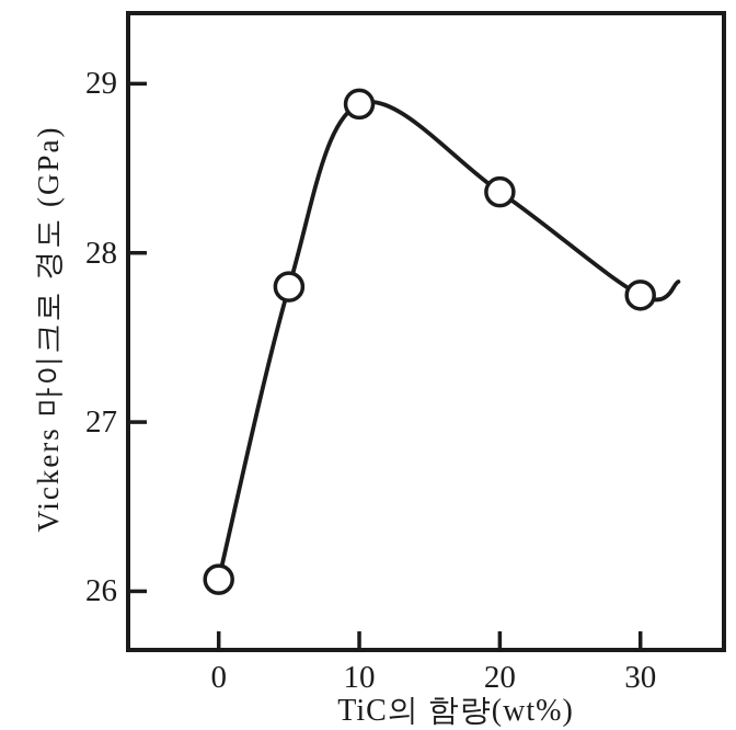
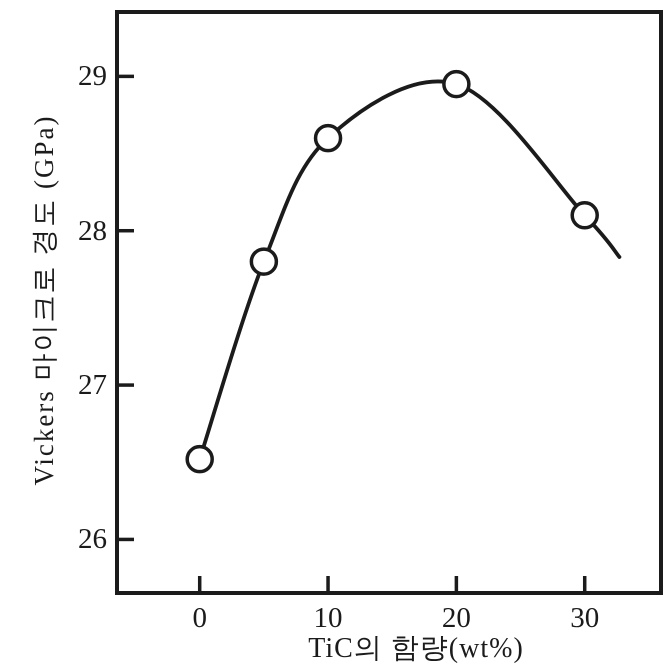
0: 26.07 -> 26.52
10: 28.88 -> 28.60
20: 28.36 -> 28.95
30: 27.75 -> 28.10
